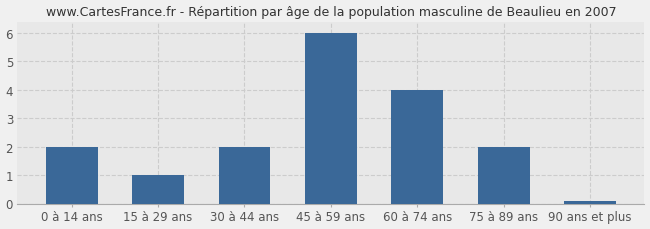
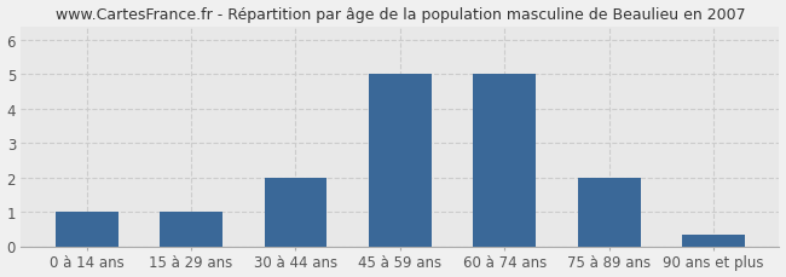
0 à 14 ans: 2.00 -> 1.00
45 à 59 ans: 6.00 -> 5.00
60 à 74 ans: 4.00 -> 5.00
90 ans et plus: 0.08 -> 0.35
